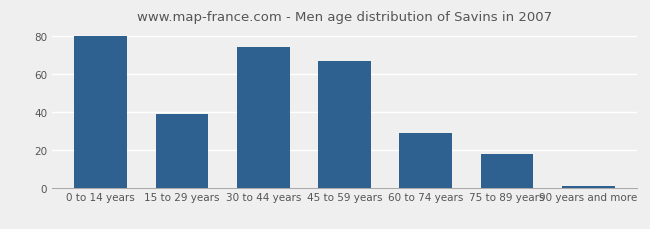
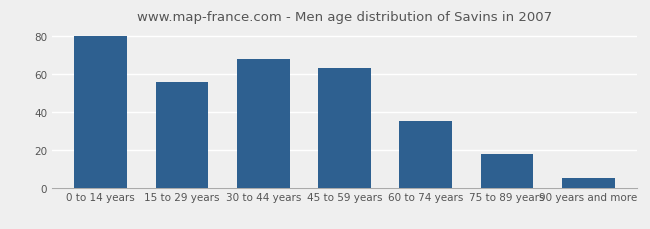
15 to 29 years: 39 -> 56
30 to 44 years: 74 -> 68
45 to 59 years: 67 -> 63
60 to 74 years: 29 -> 35
90 years and more: 1 -> 5
